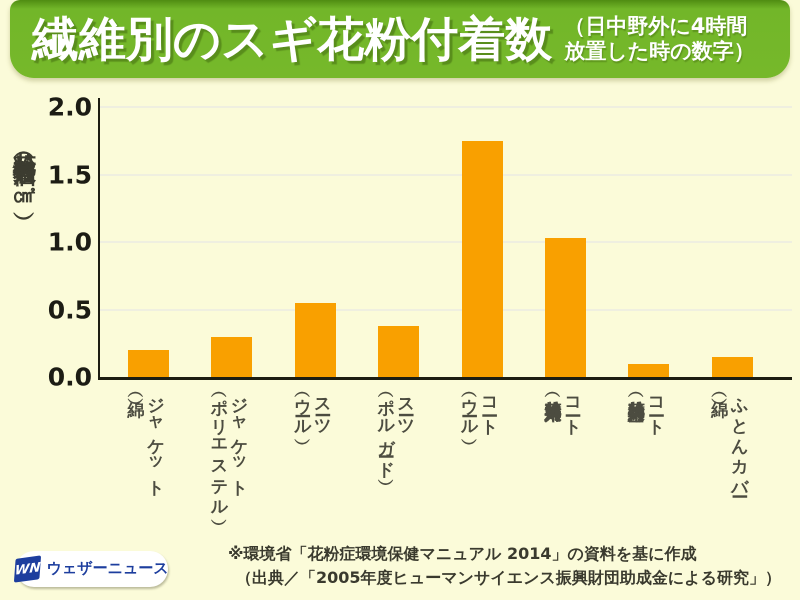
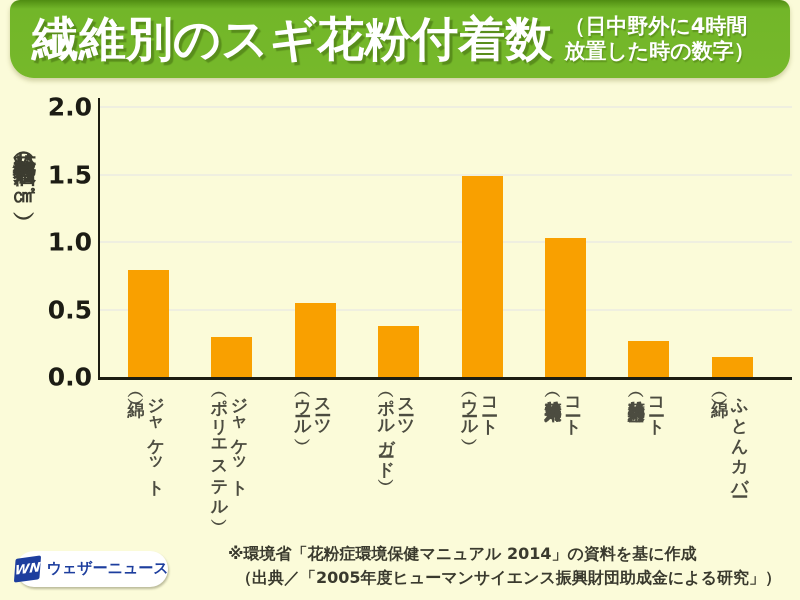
ジャケット（綿）: 0.20 -> 0.79
コート（ウール）: 1.75 -> 1.49
コート（花粉対策紳士用）: 0.10 -> 0.27
